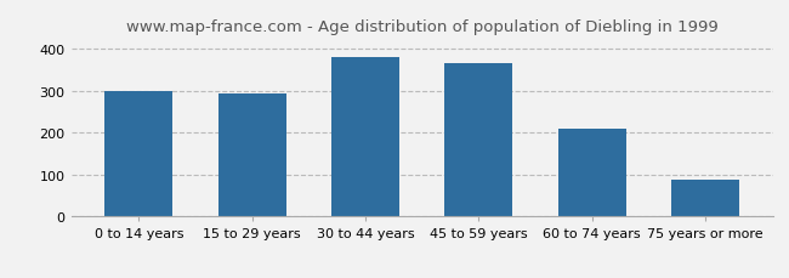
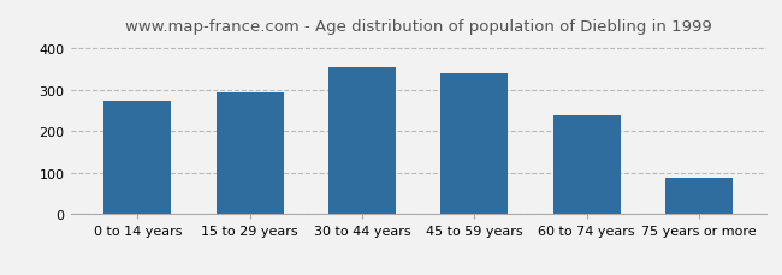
0 to 14 years: 299 -> 275
30 to 44 years: 381 -> 355
45 to 59 years: 366 -> 340
60 to 74 years: 211 -> 240
